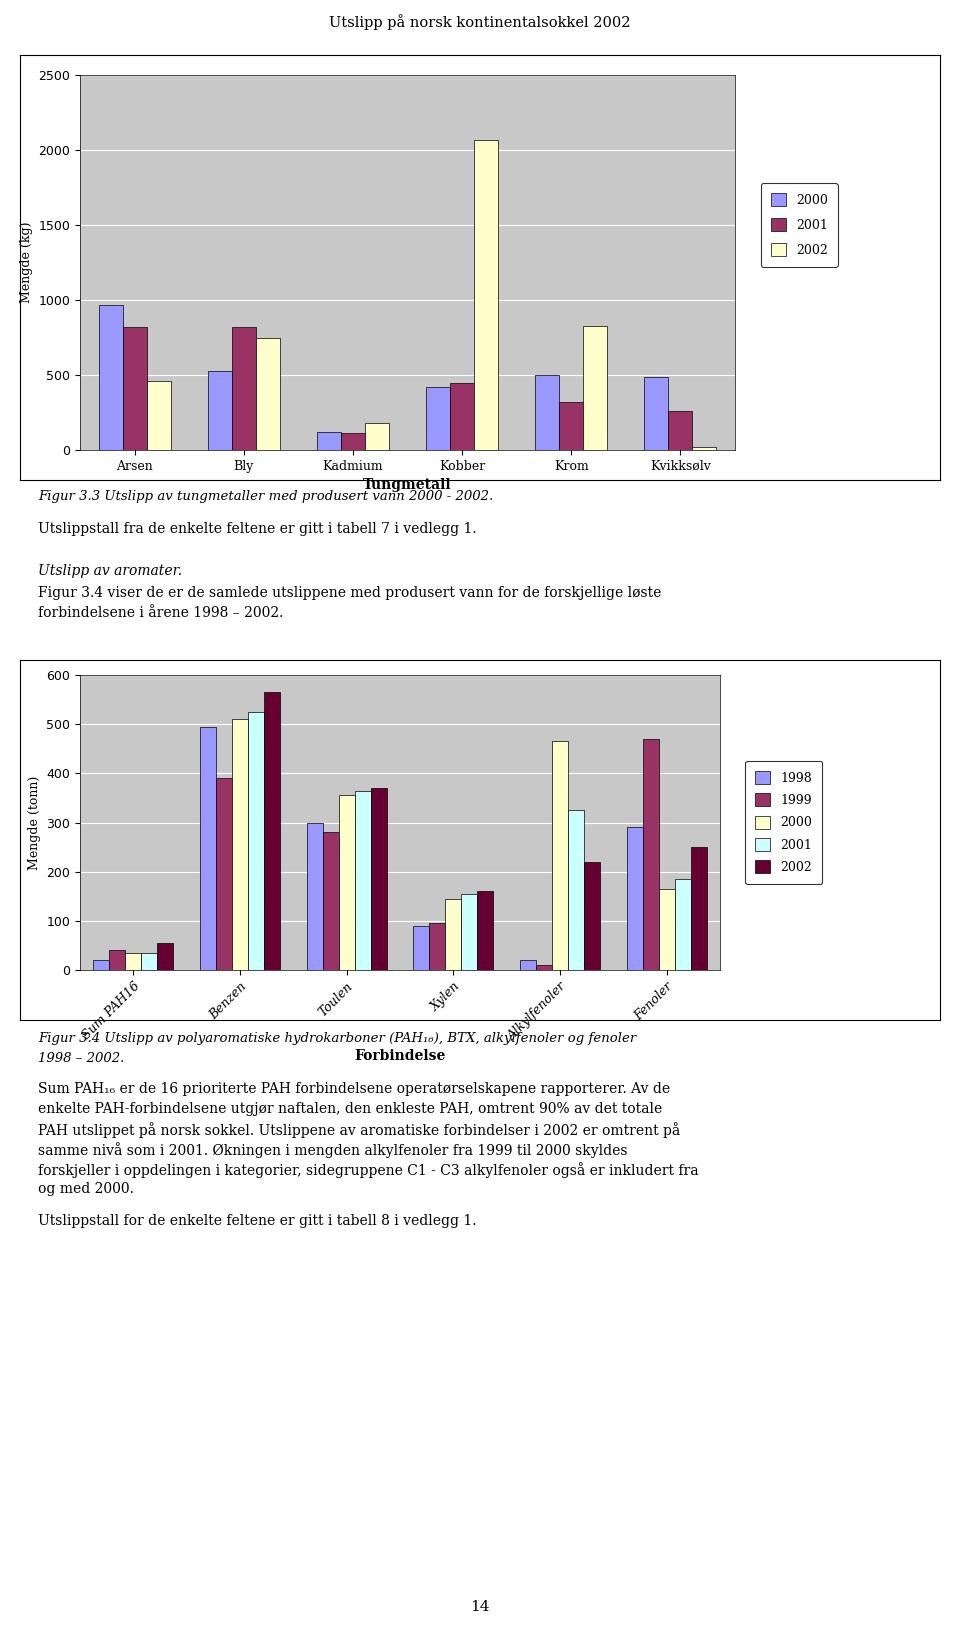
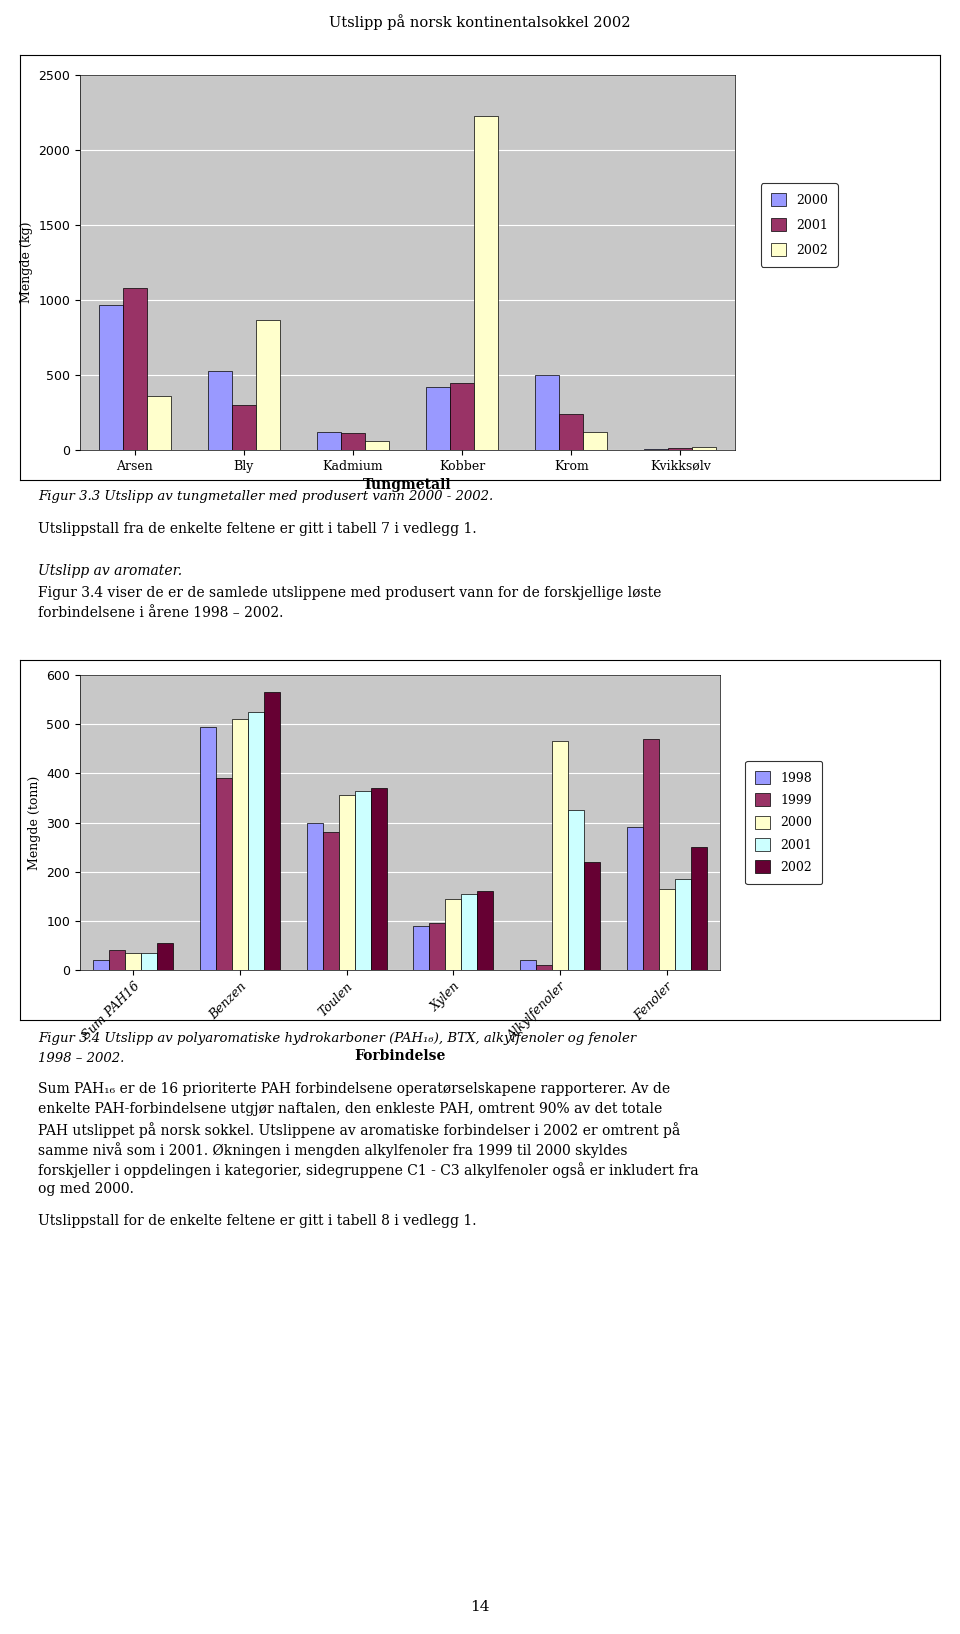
2001/Arsen: 820 -> 1080
2002/Arsen: 460 -> 360
2001/Bly: 820 -> 300
2002/Bly: 750 -> 870
2002/Kadmium: 180 -> 60
2002/Kobber: 2070 -> 2230
2001/Krom: 320 -> 240
2002/Krom: 830 -> 120
2000/Kvikksølv: 490 -> 10
2001/Kvikksølv: 260 -> 20
